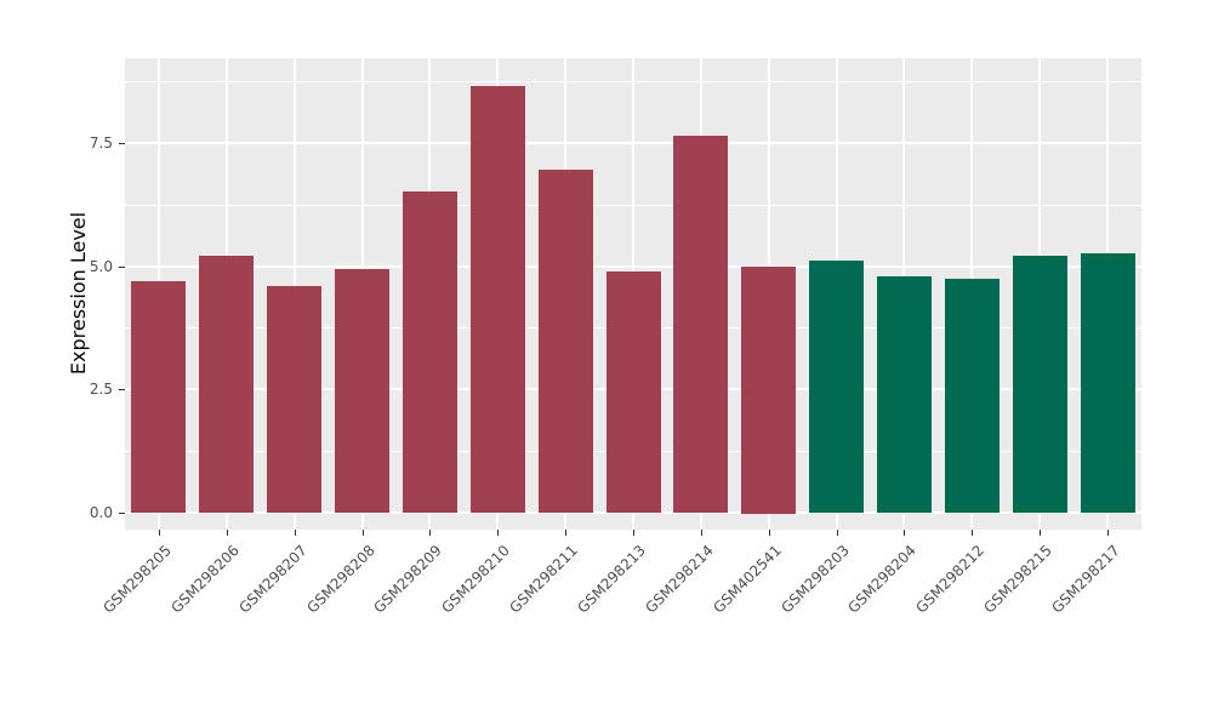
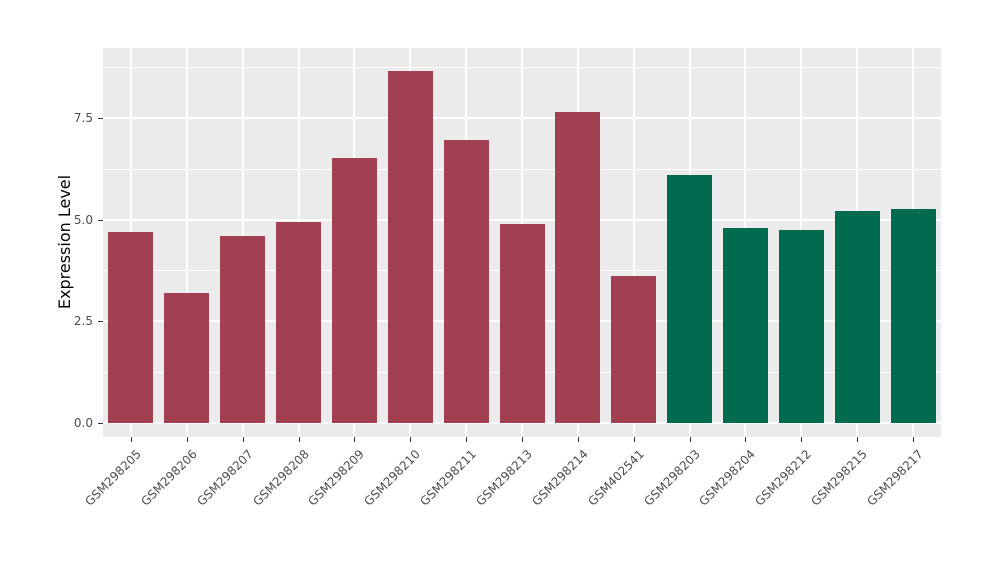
GSM298206: 5.2 -> 3.2
GSM402541: 5.0 -> 3.6
GSM298203: 5.1 -> 6.1
